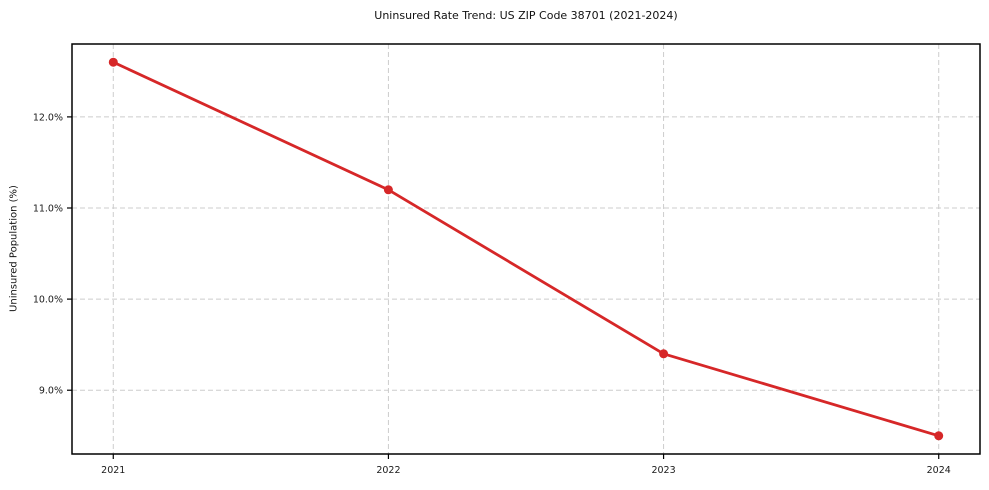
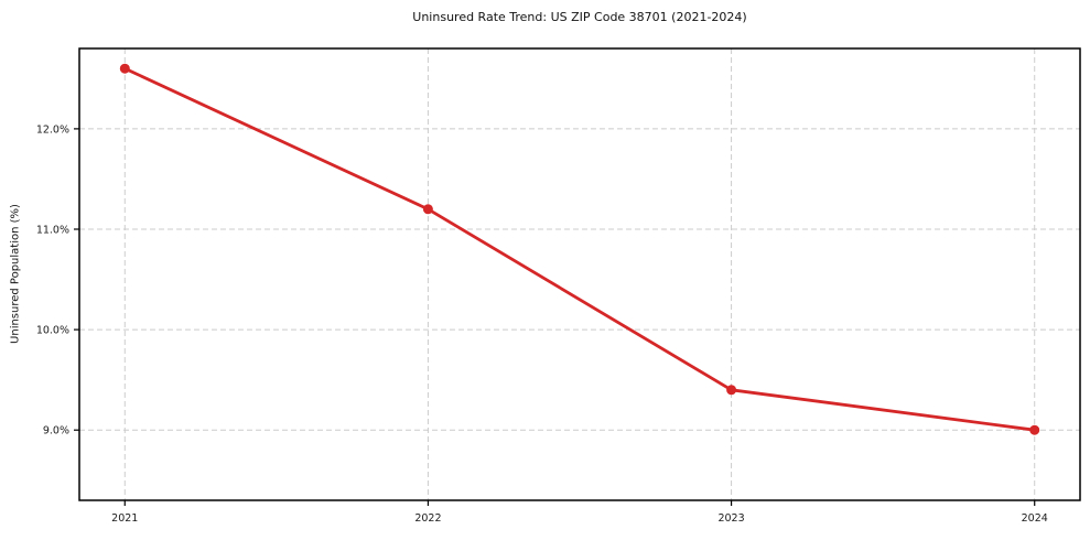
2024: 8.5% -> 9.0%
